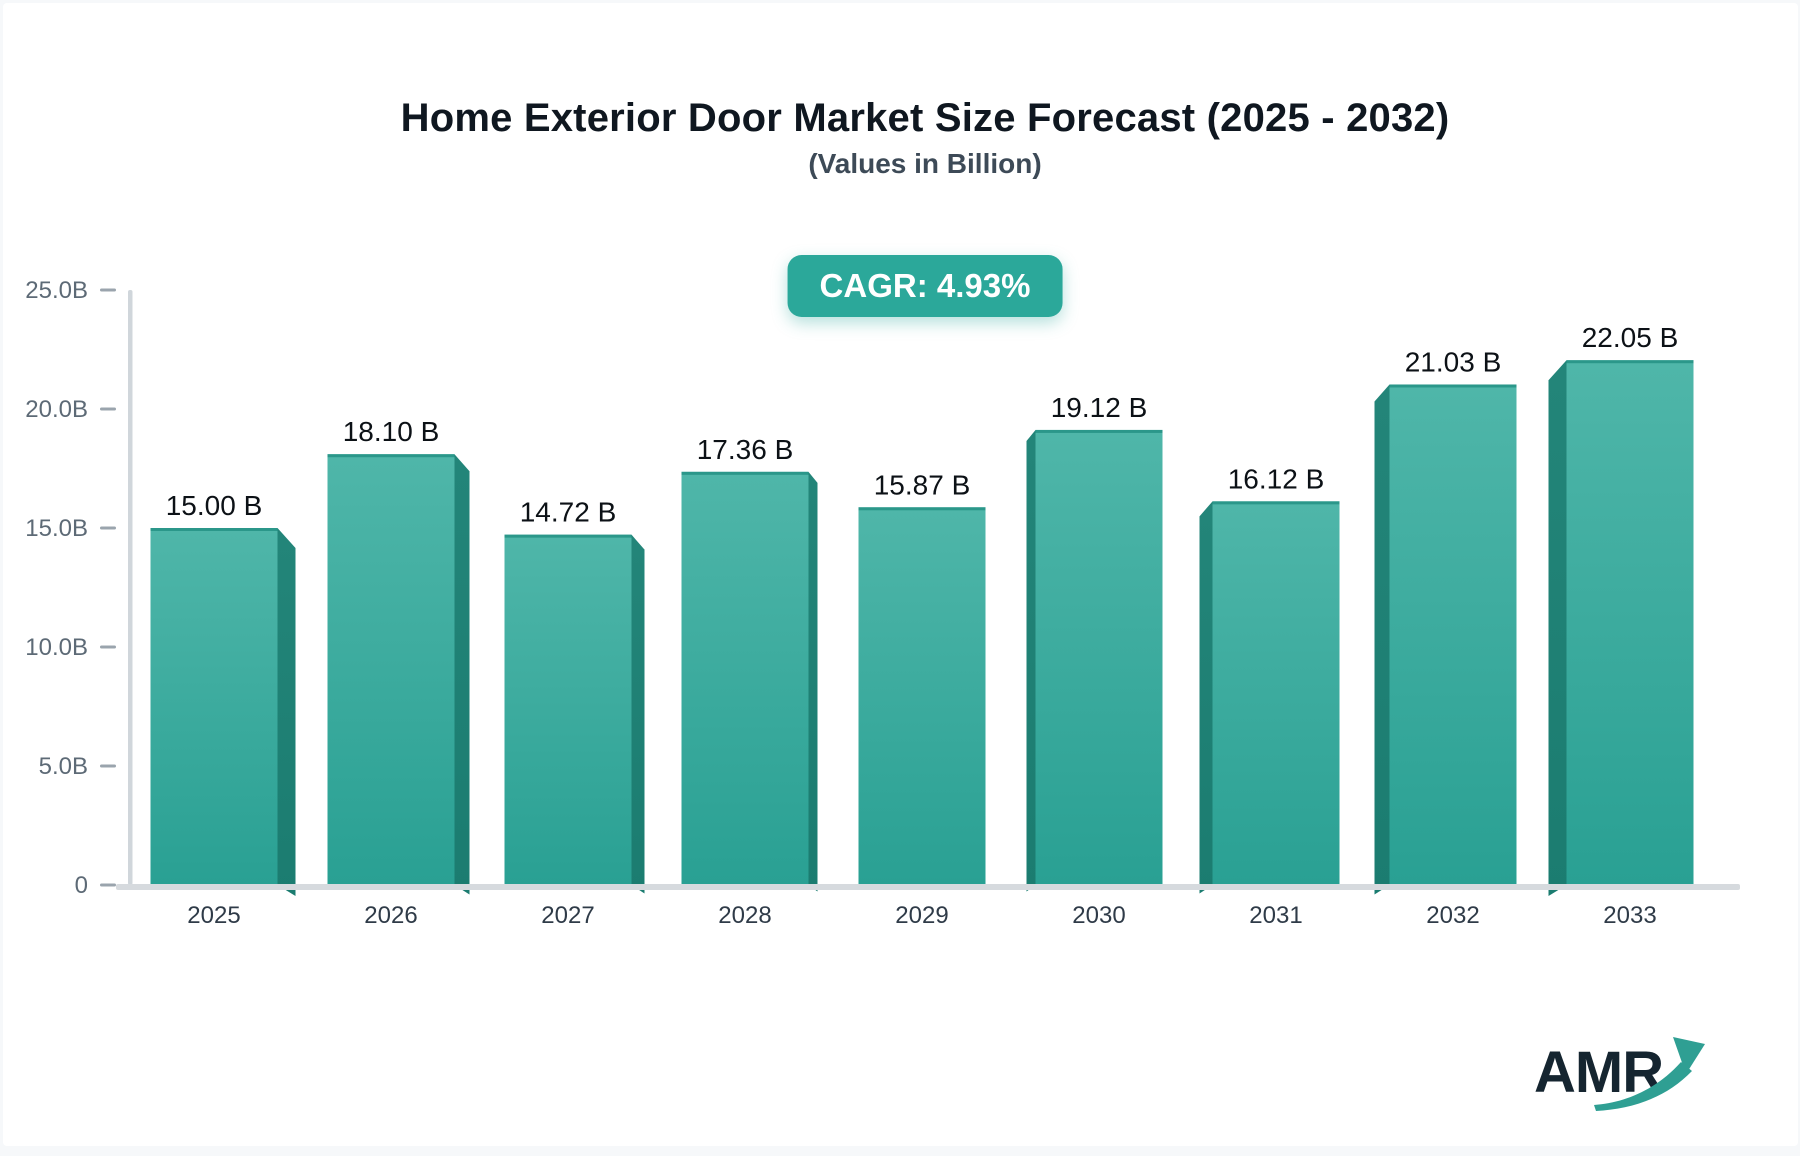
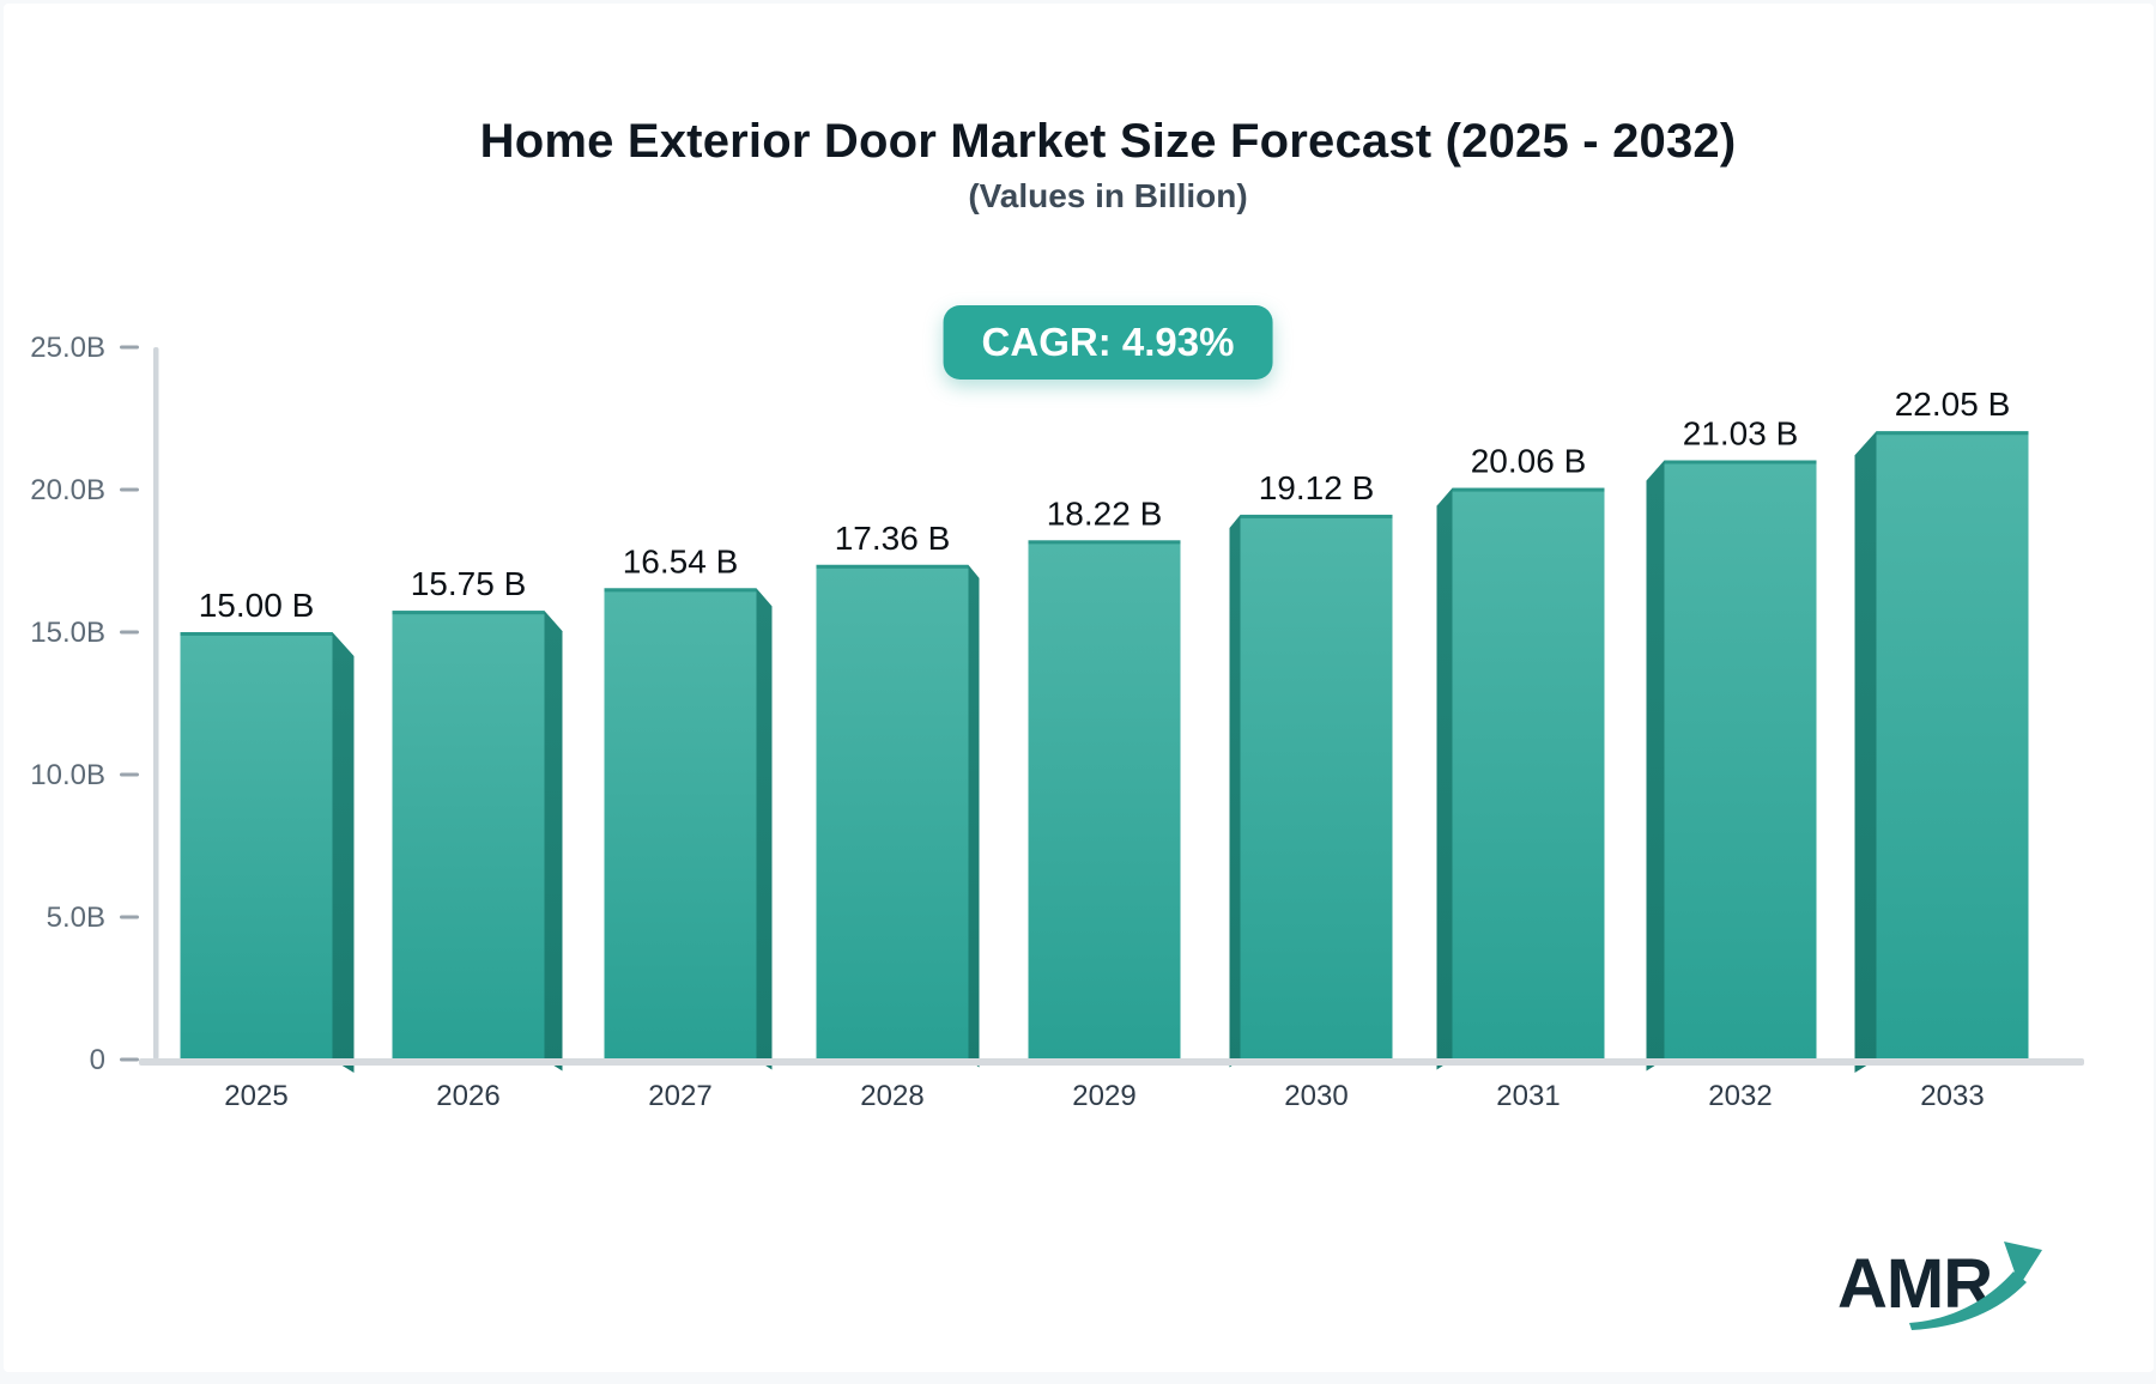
2026: 18.10 -> 15.75
2027: 14.72 -> 16.54
2029: 15.87 -> 18.22
2031: 16.12 -> 20.06
